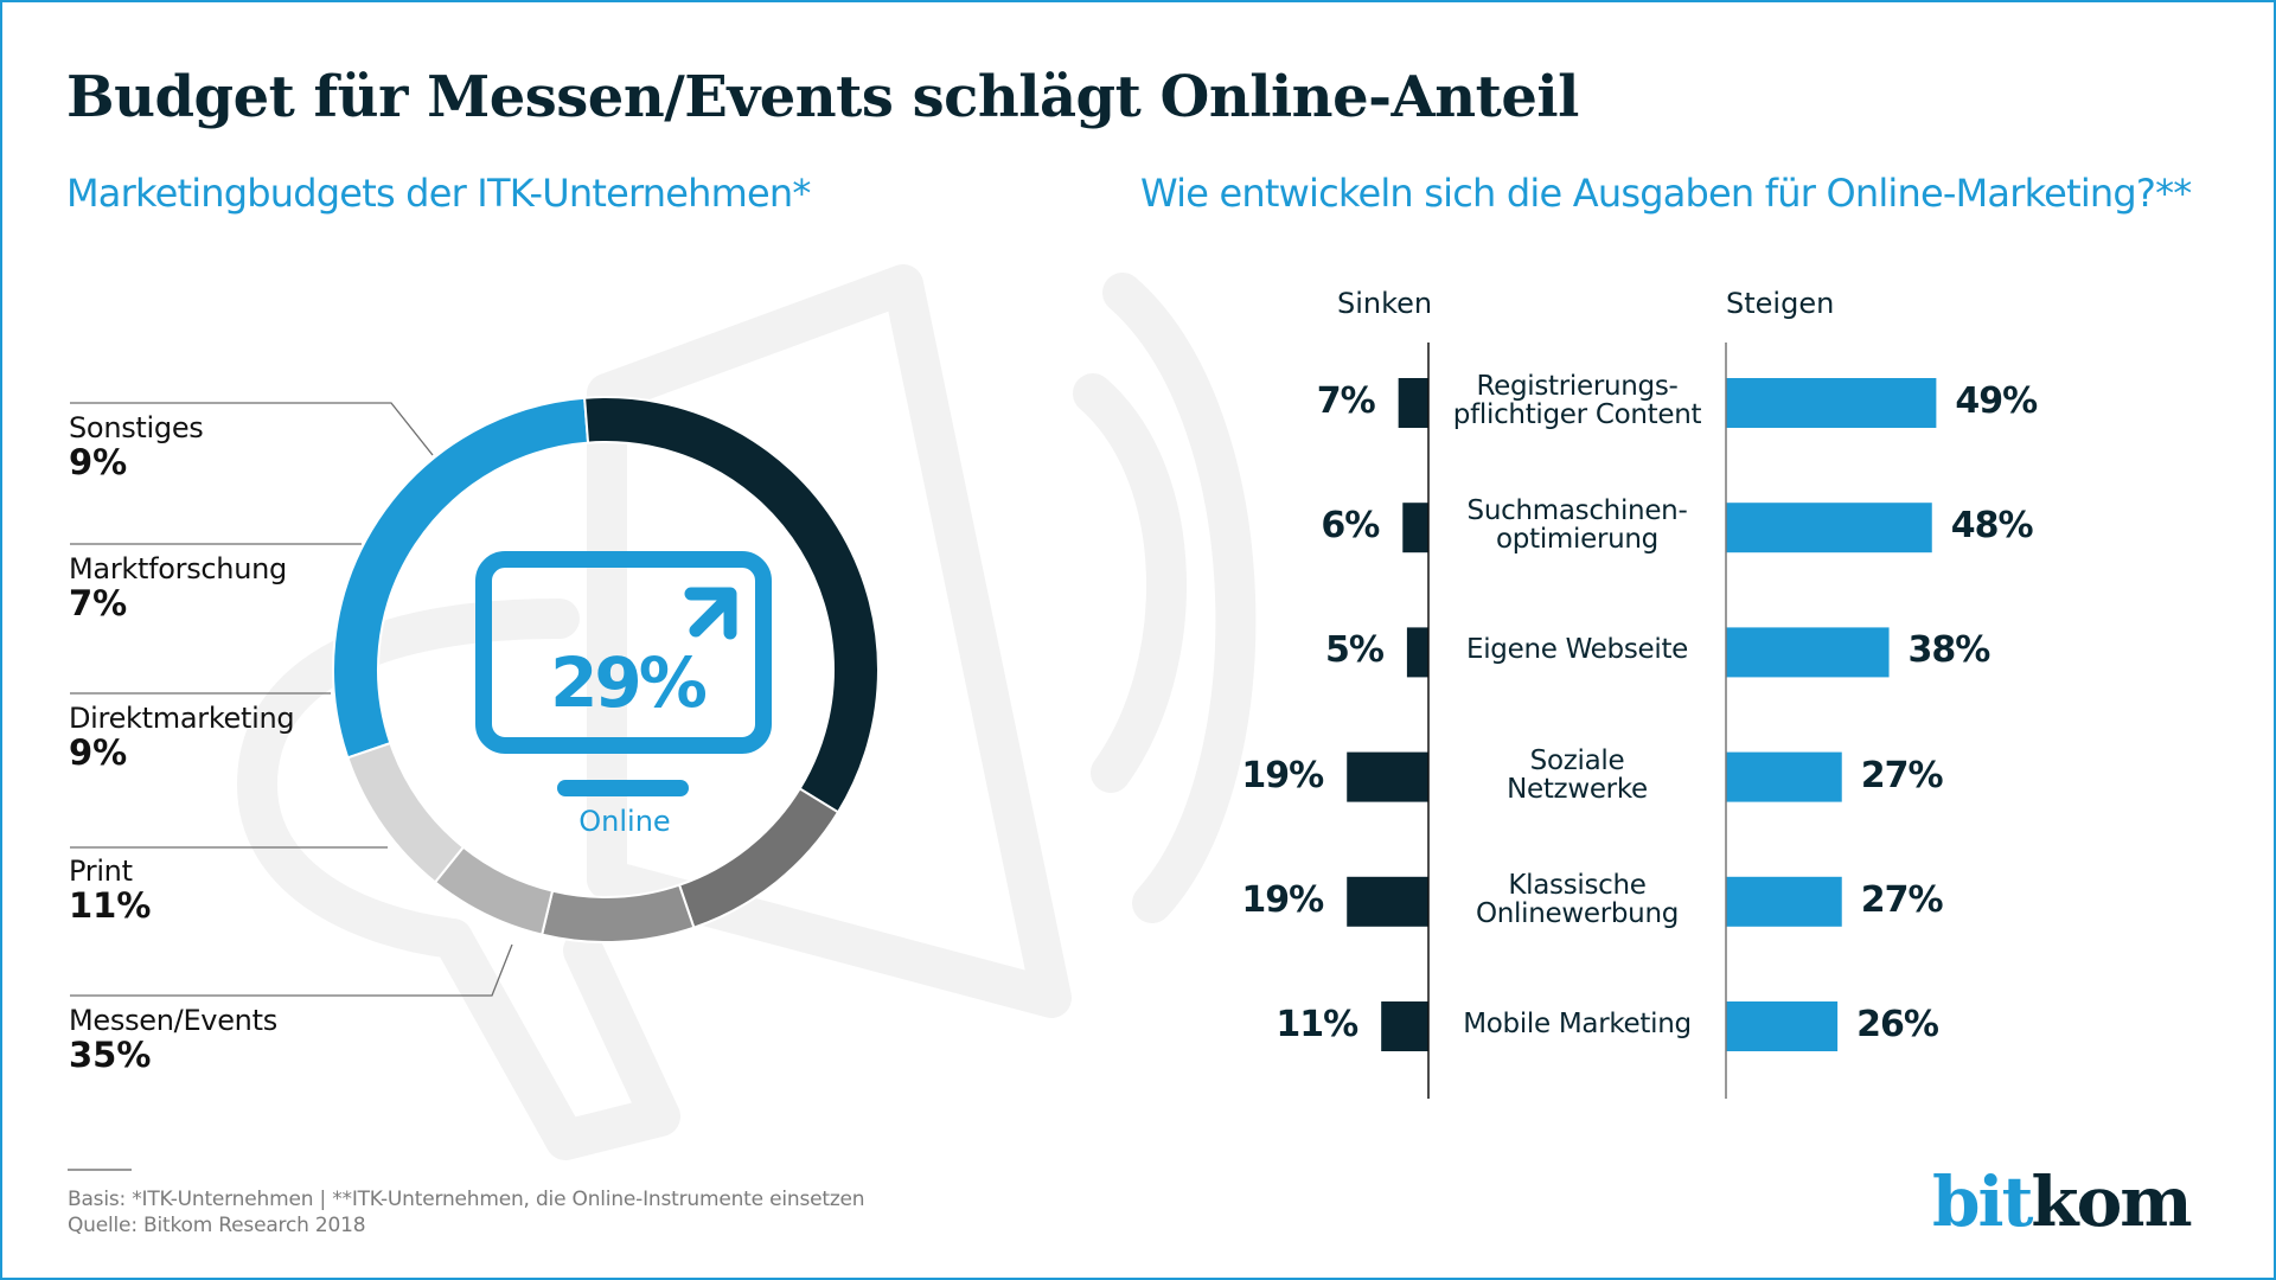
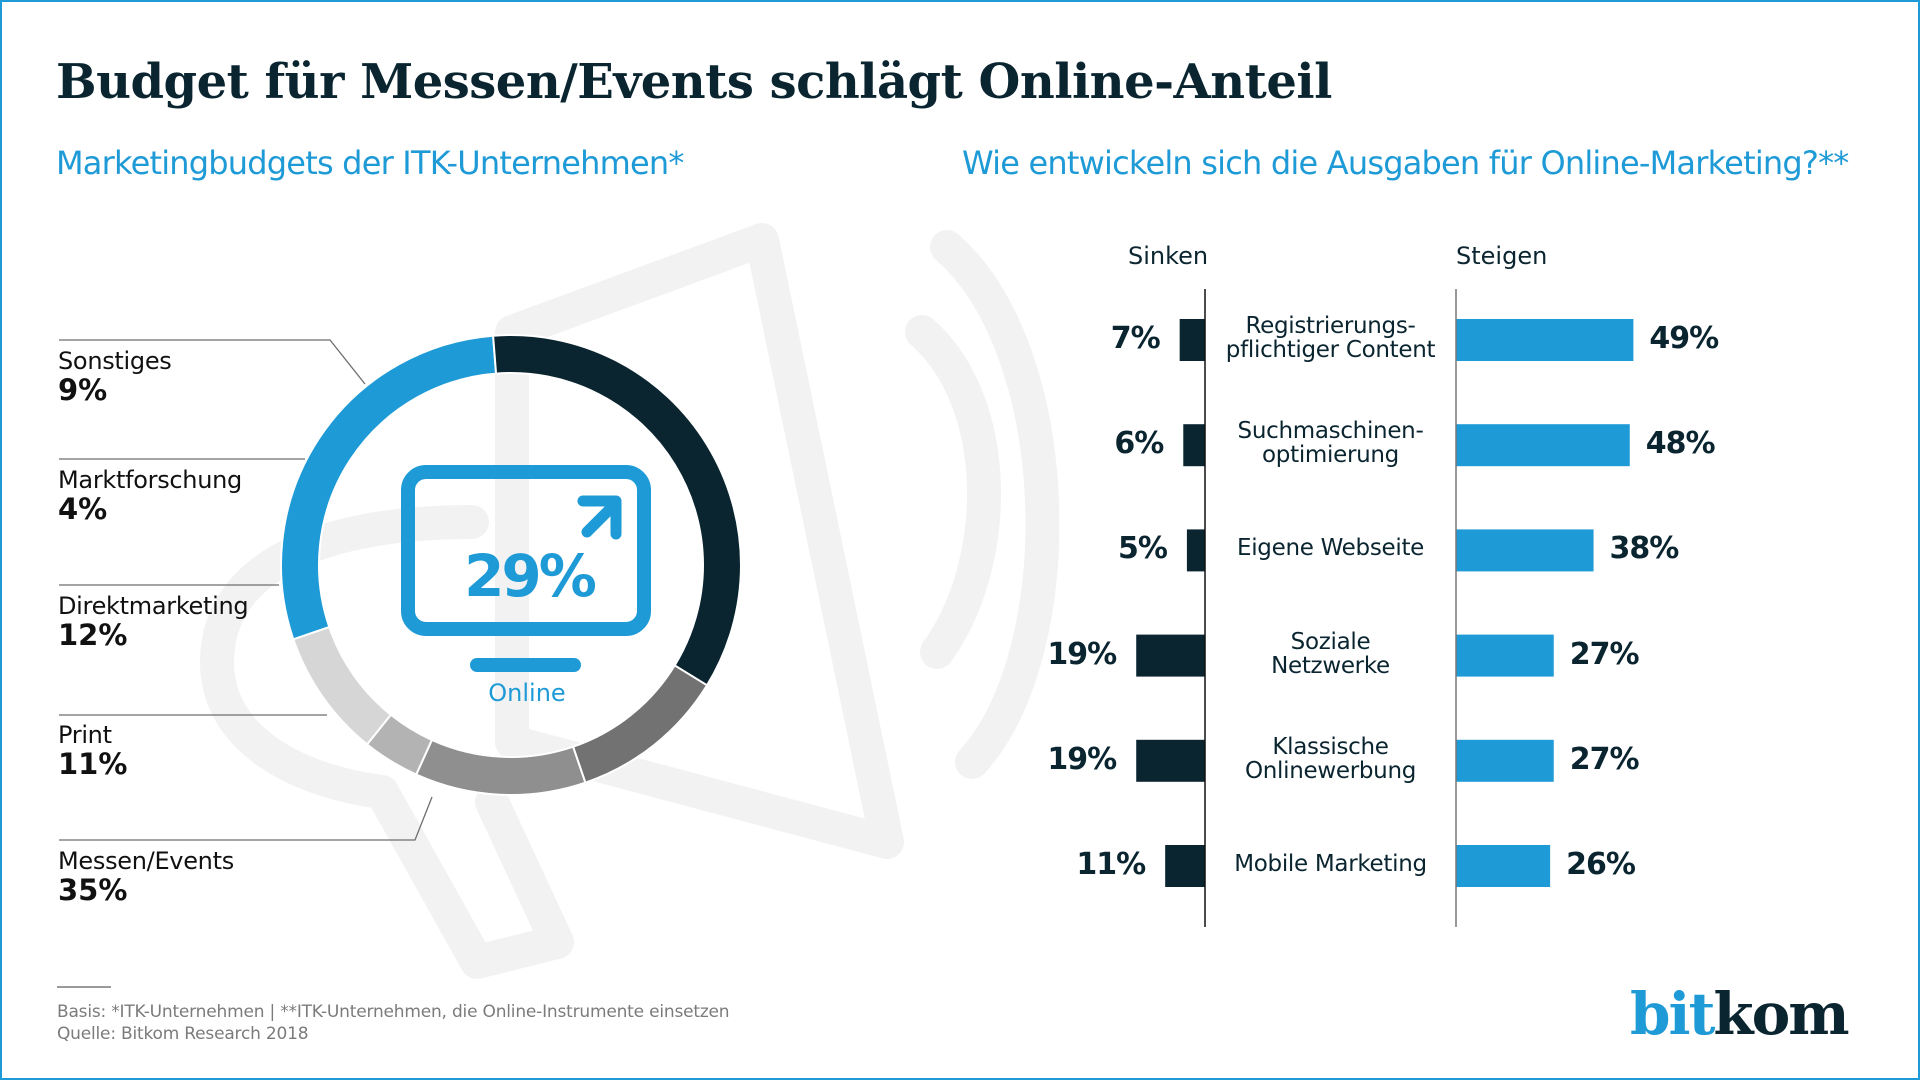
Marketingbudgets der ITK-Unternehmen*/Direktmarketing: 9% -> 12%
Marketingbudgets der ITK-Unternehmen*/Marktforschung: 7% -> 4%
